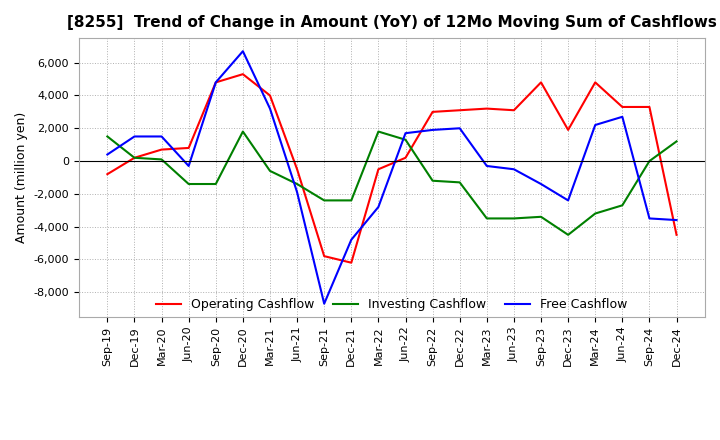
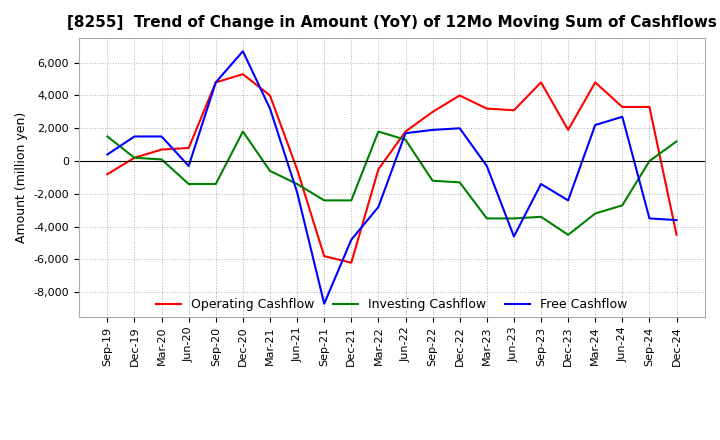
Operating Cashflow/Jun-22: 200 -> 1,800
Operating Cashflow/Dec-22: 3,100 -> 4,000
Free Cashflow/Jun-23: -500 -> -4,600
